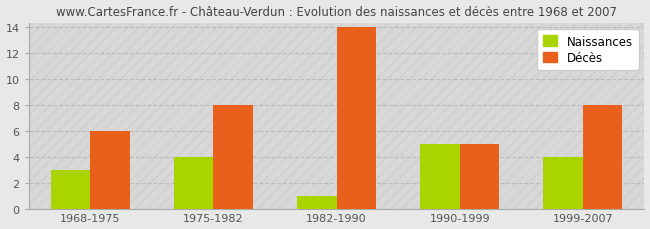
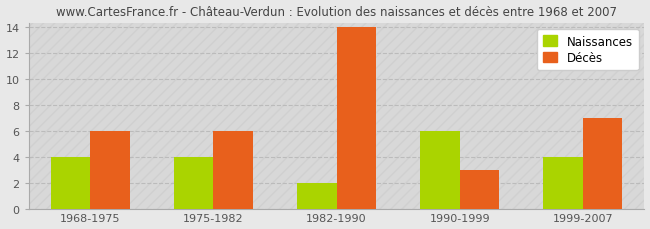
Naissances/1968-1975: 3 -> 4
Décès/1975-1982: 8 -> 6
Naissances/1982-1990: 1 -> 2
Naissances/1990-1999: 5 -> 6
Décès/1990-1999: 5 -> 3
Décès/1999-2007: 8 -> 7
